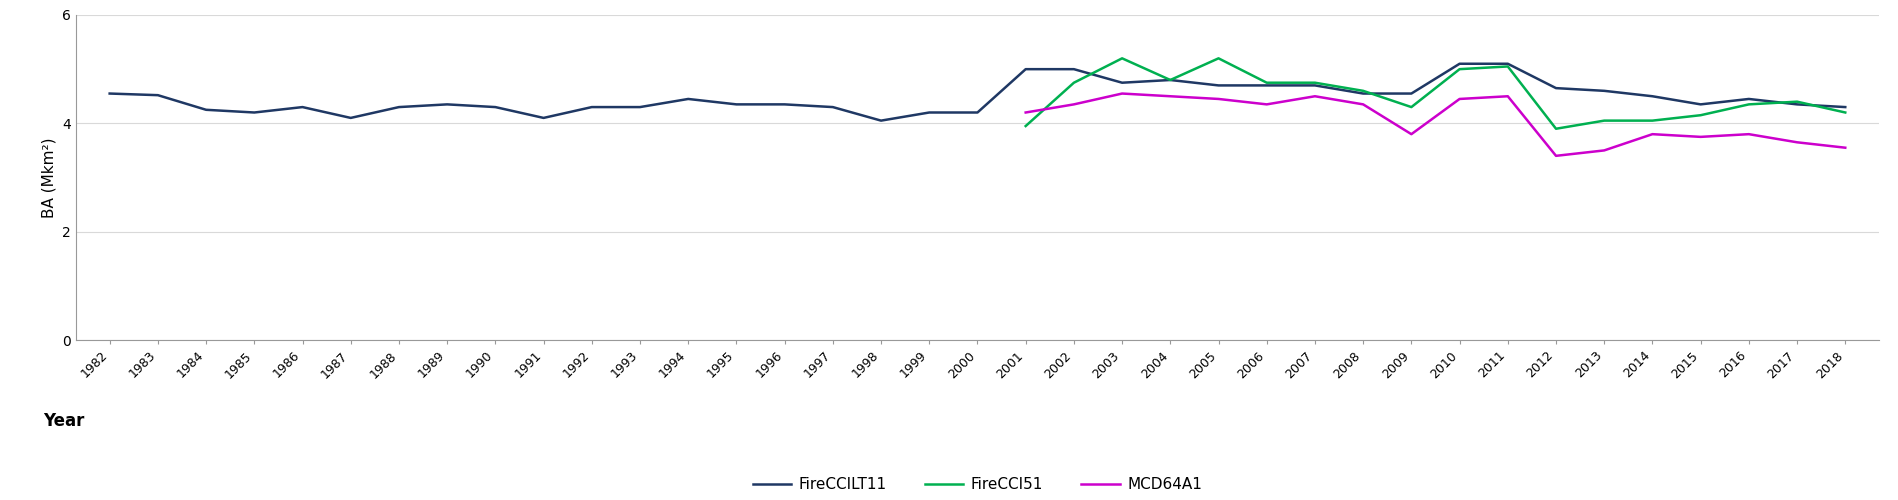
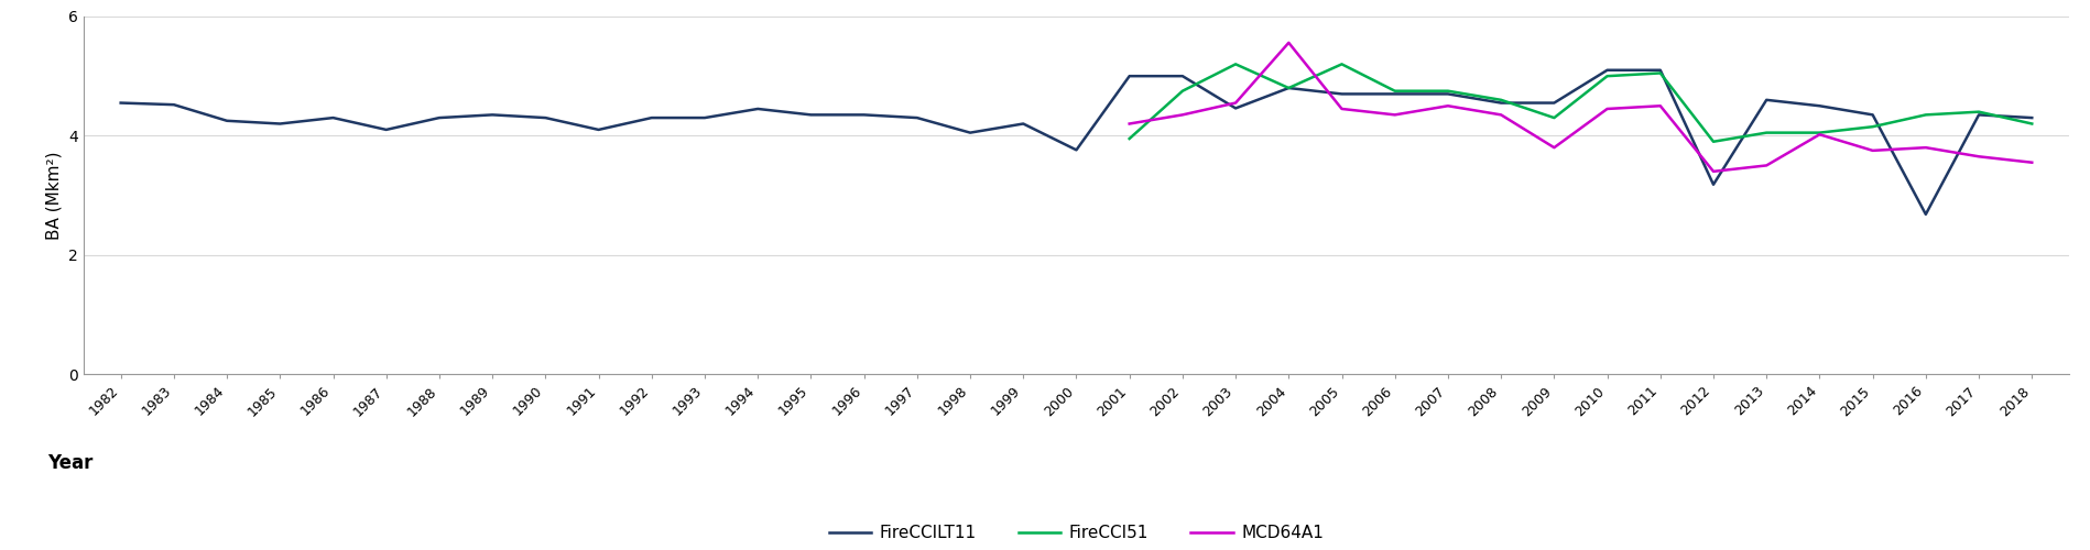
FireCCILT11/2000: 4.20 -> 3.76
FireCCILT11/2003: 4.75 -> 4.46
MCD64A1/2004: 4.50 -> 5.56
FireCCILT11/2012: 4.65 -> 3.18
MCD64A1/2014: 3.80 -> 4.02
FireCCILT11/2016: 4.45 -> 2.68
